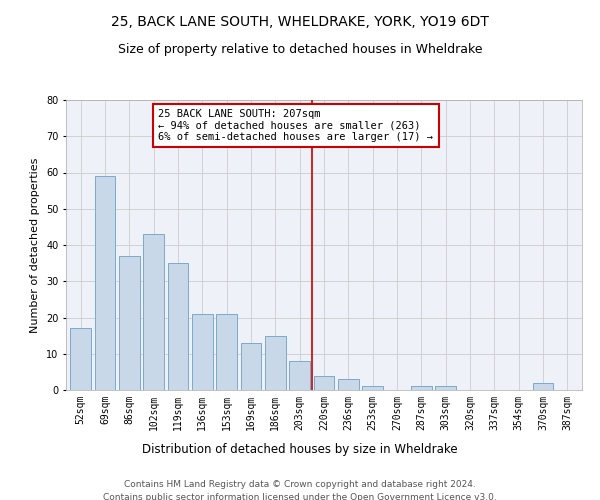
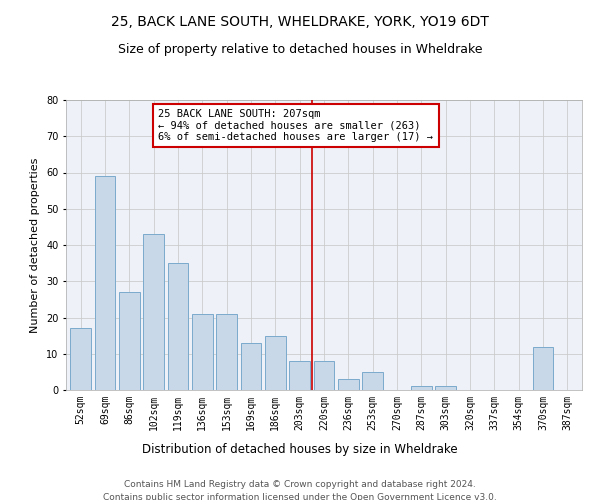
86sqm: 37 -> 27
220sqm: 4 -> 8
253sqm: 1 -> 5
370sqm: 2 -> 12
